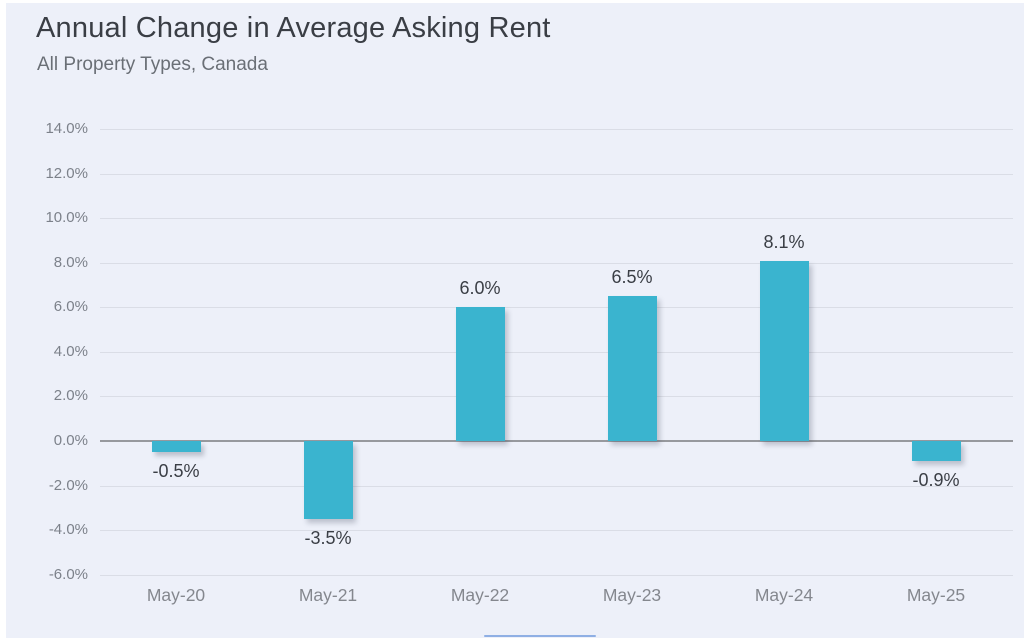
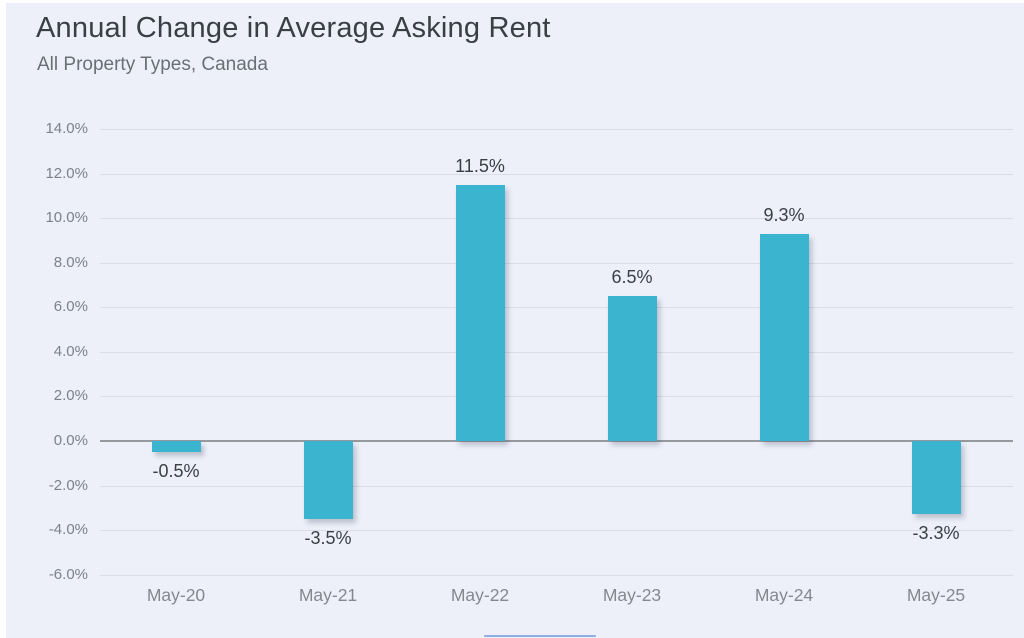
May-22: 6.0% -> 11.5%
May-24: 8.1% -> 9.3%
May-25: -0.9% -> -3.3%
